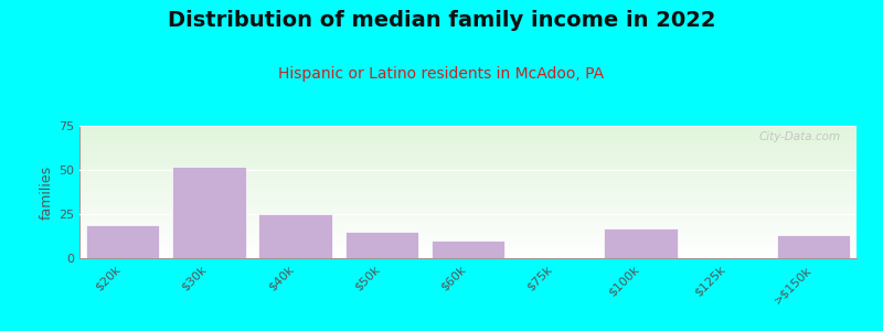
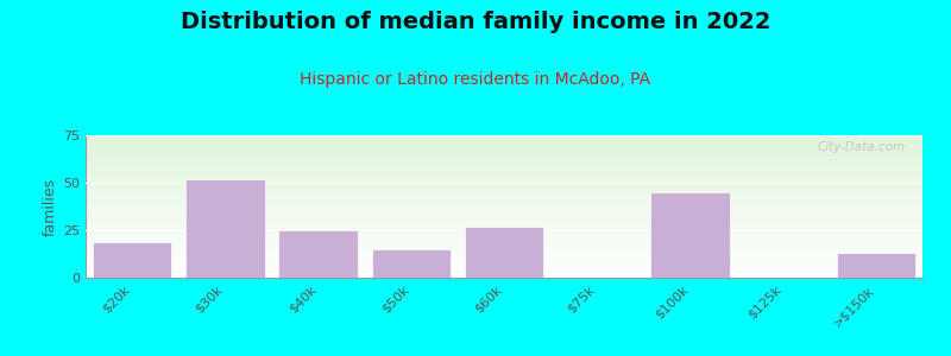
$60k: 10 -> 27
$100k: 17 -> 45
